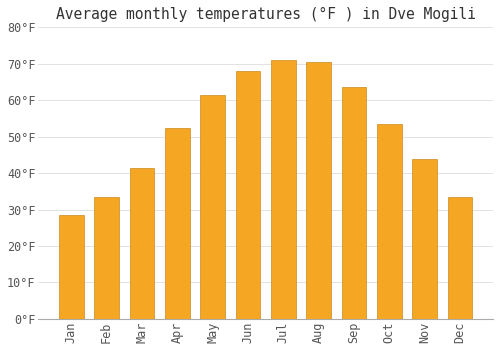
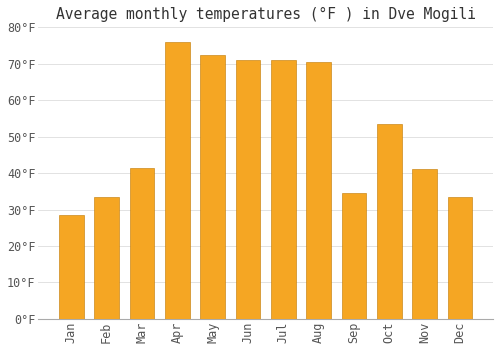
Apr: 52.5°F -> 76.0°F
May: 61.5°F -> 72.5°F
Jun: 68.0°F -> 71.0°F
Sep: 63.5°F -> 34.5°F
Nov: 44.0°F -> 41.0°F
